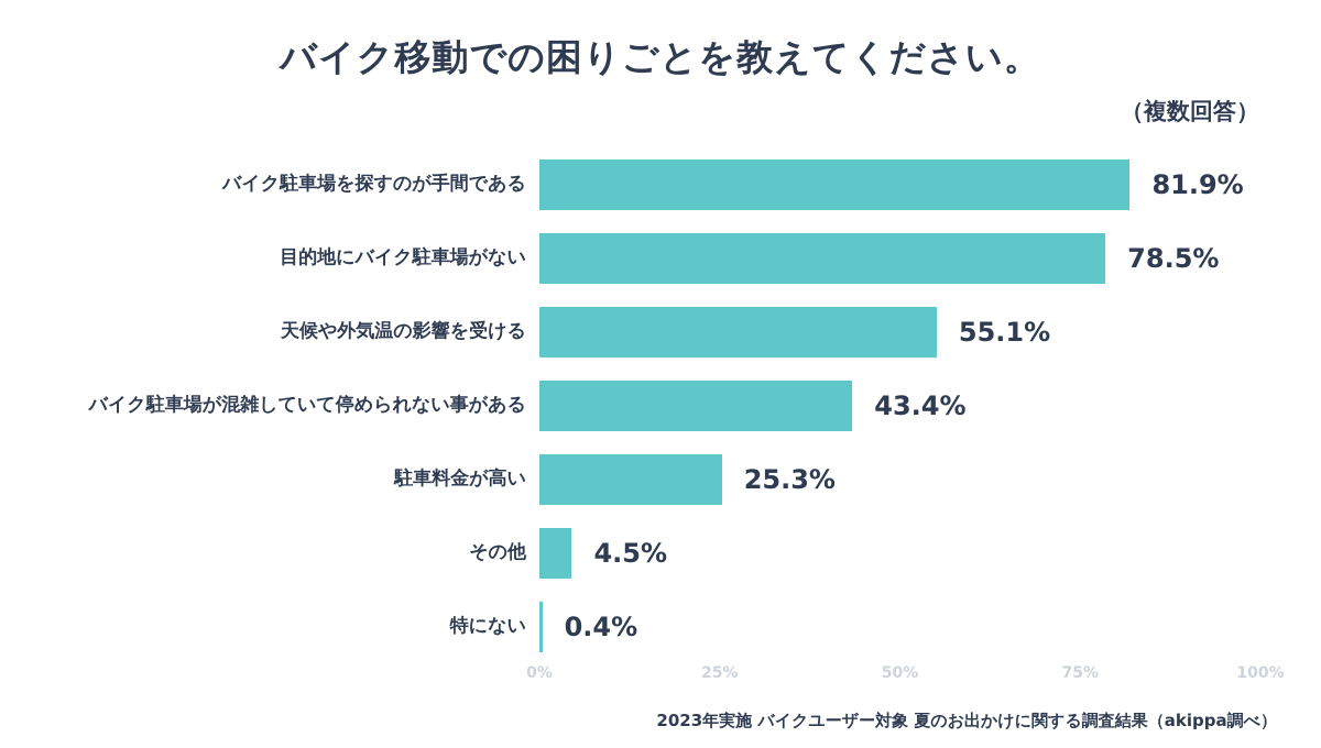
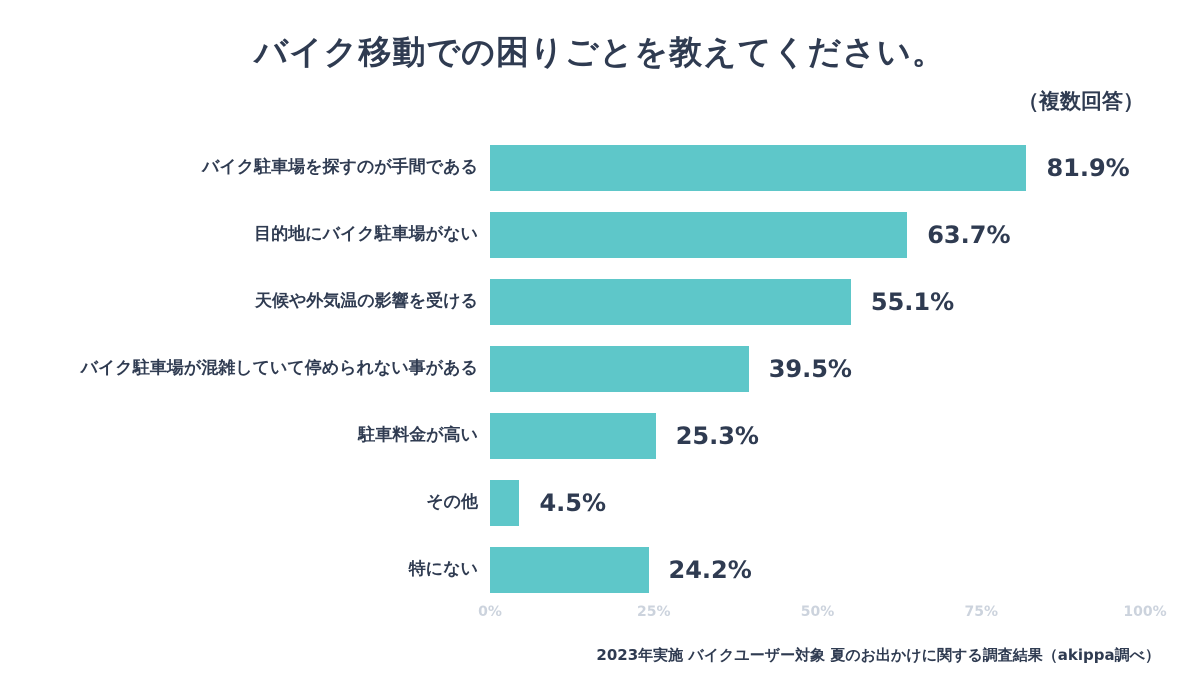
目的地にバイク駐車場がない: 78.5% -> 63.7%
バイク駐車場が混雑していて停められない事がある: 43.4% -> 39.5%
特にない: 0.4% -> 24.2%
